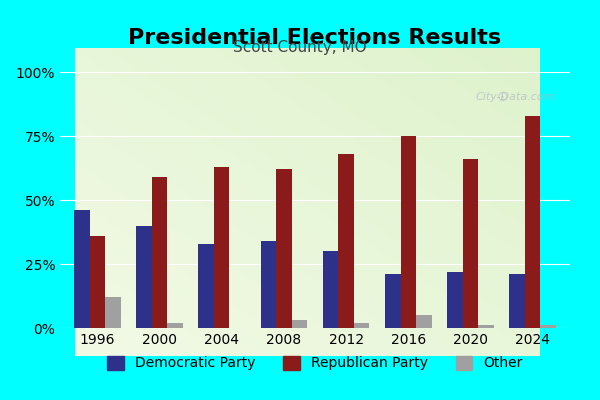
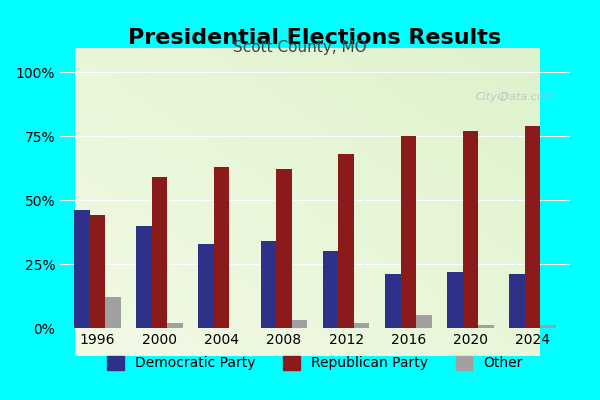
Republican Party/1996: 36% -> 44%
Republican Party/2020: 66% -> 77%
Republican Party/2024: 83% -> 79%
